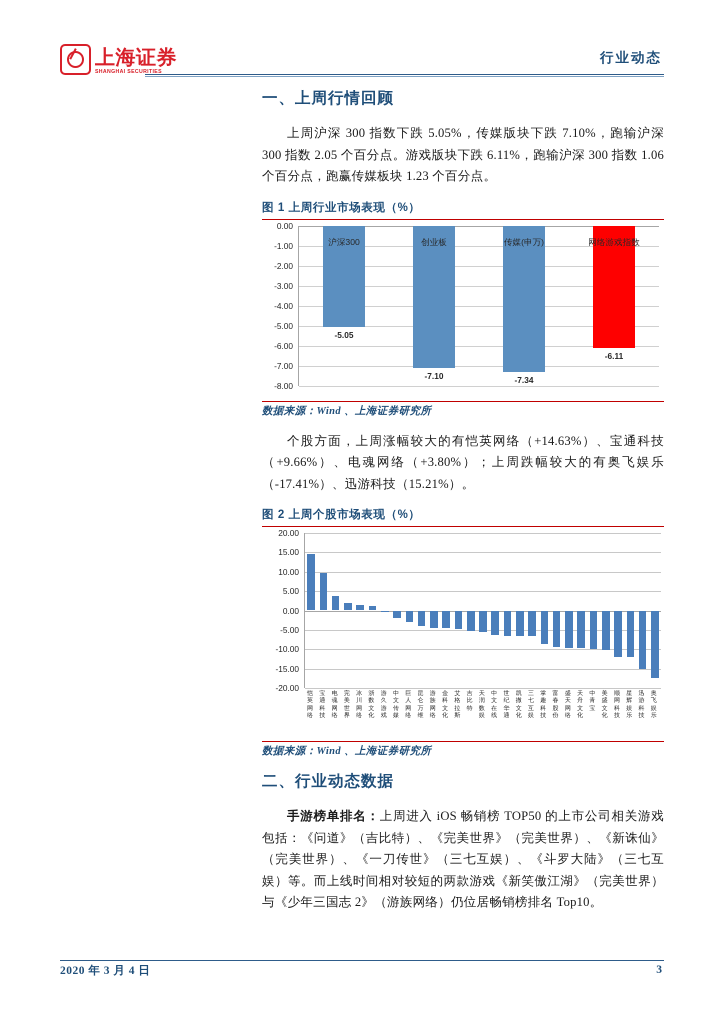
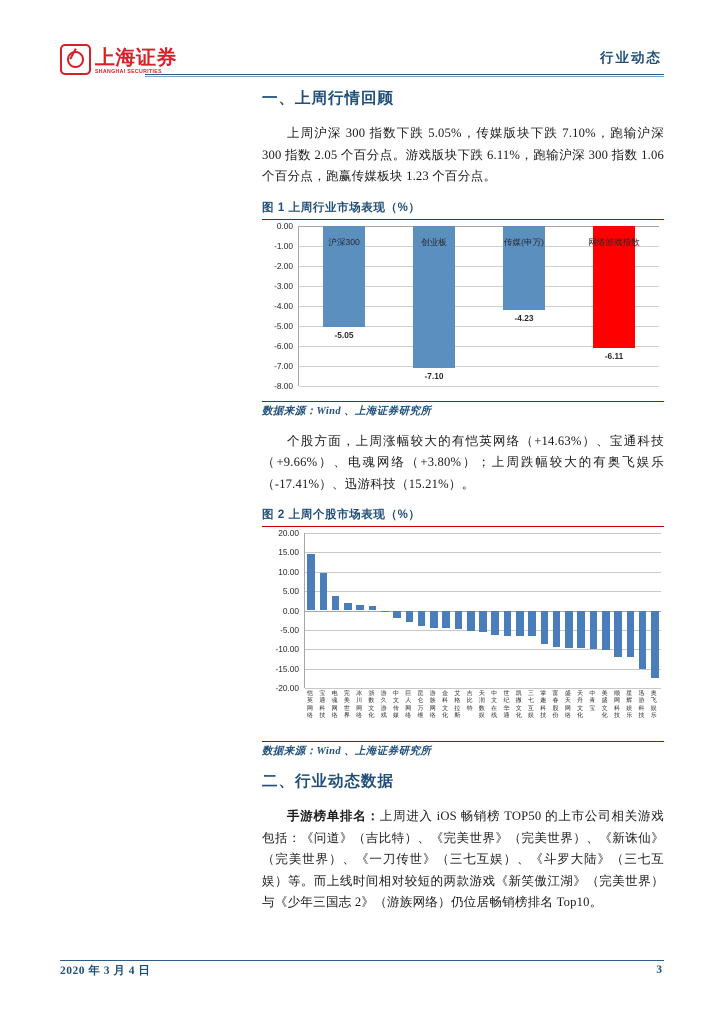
图 1 上周行业市场表现（%）/传媒(申万): -7.34 -> -4.23
